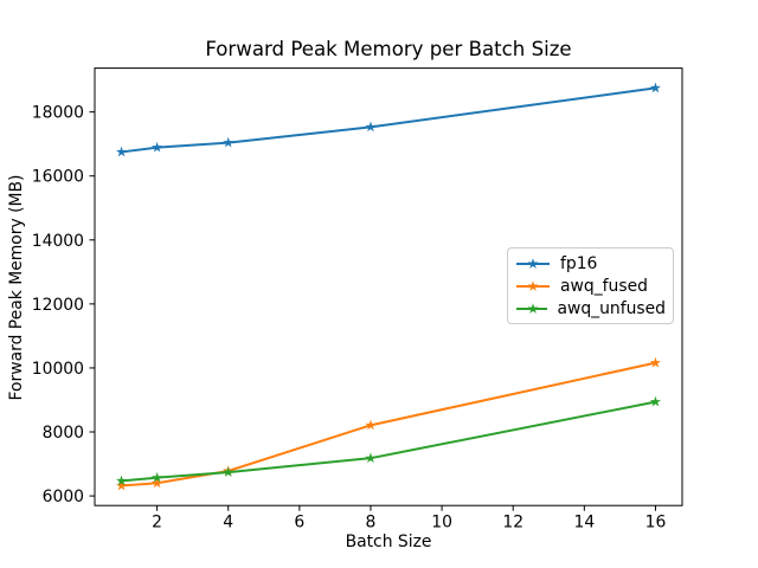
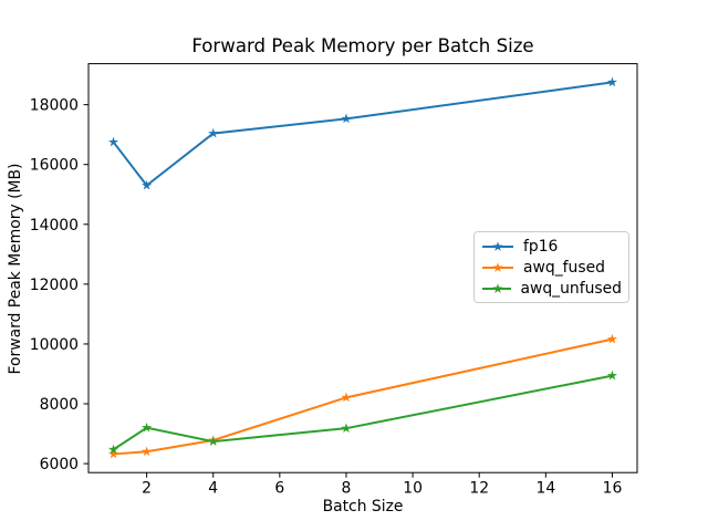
fp16/2: 16900 -> 15300
awq_unfused/2: 6600 -> 7200
